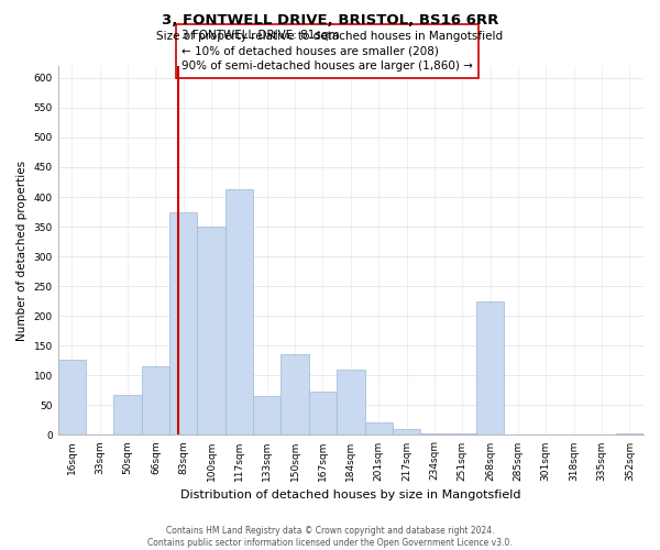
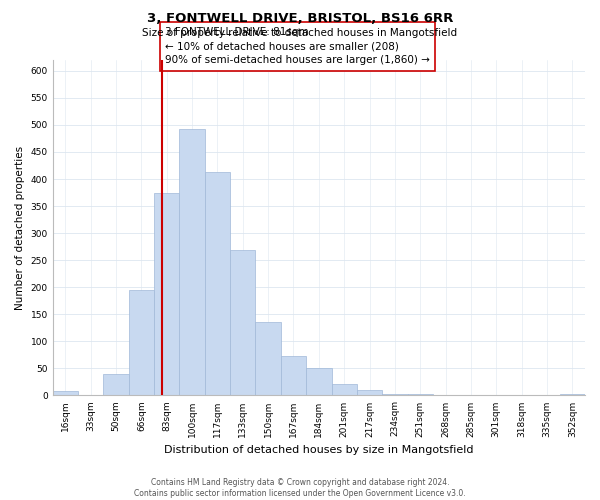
16sqm: 126 -> 8
50sqm: 68 -> 40
66sqm: 116 -> 195
100sqm: 350 -> 492
133sqm: 66 -> 268
184sqm: 110 -> 50
268sqm: 224 -> 1
